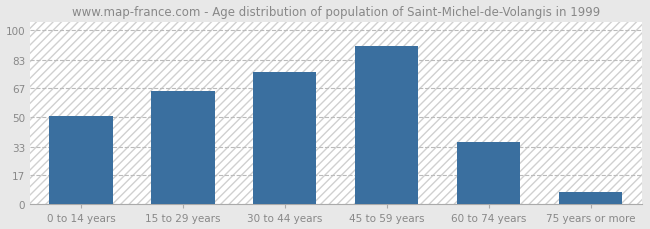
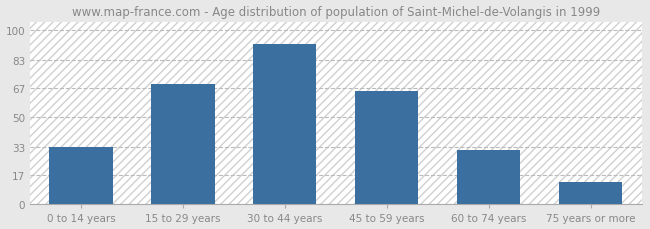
0 to 14 years: 51 -> 33
15 to 29 years: 65 -> 69
30 to 44 years: 76 -> 92
45 to 59 years: 91 -> 65
60 to 74 years: 36 -> 31
75 years or more: 7 -> 13
